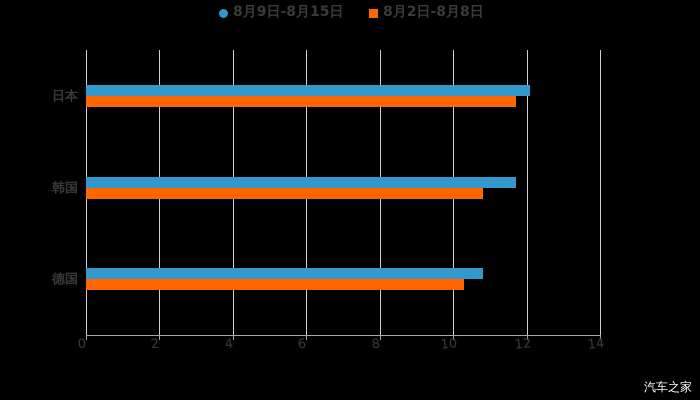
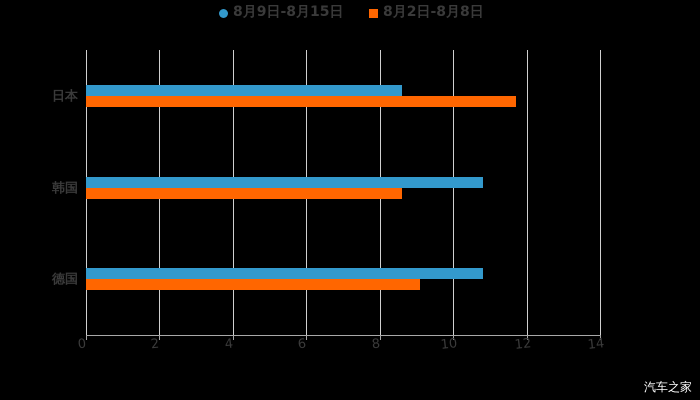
8月9日-8月15日/日本: 12.1 -> 8.6
8月9日-8月15日/韩国: 11.7 -> 10.8
8月2日-8月8日/韩国: 10.8 -> 8.6
8月2日-8月8日/德国: 10.3 -> 9.1
